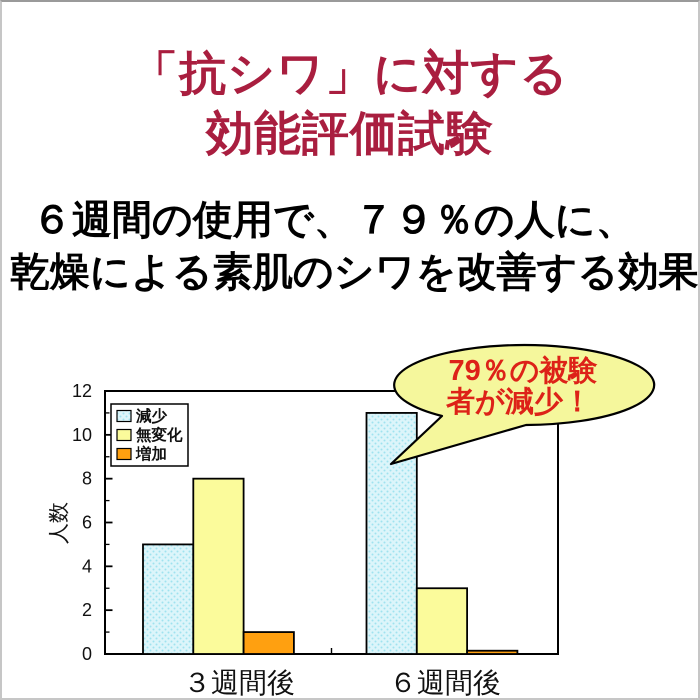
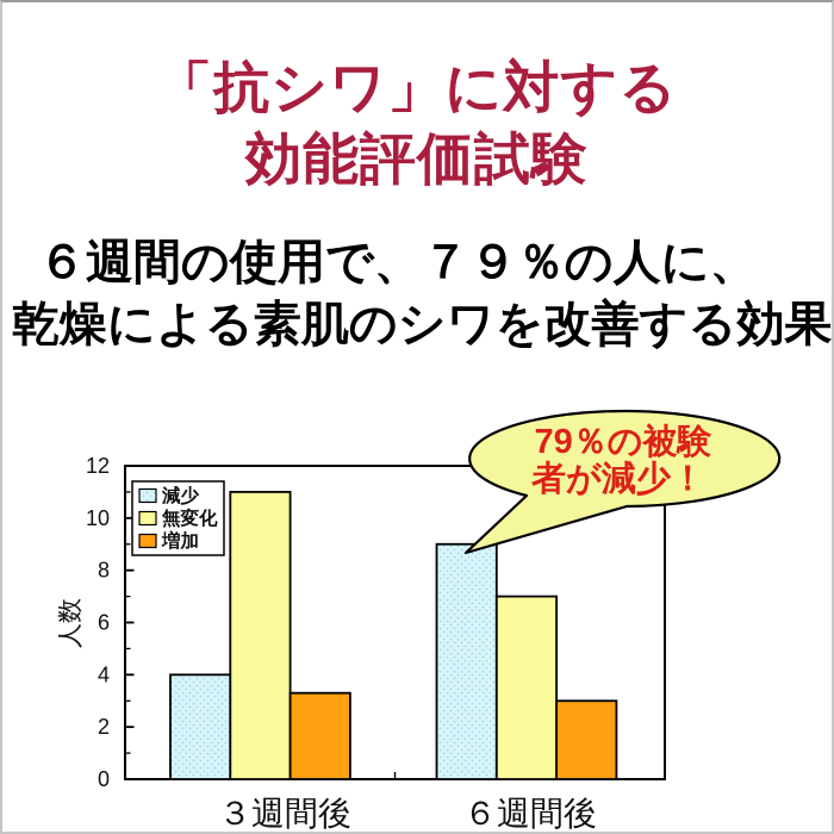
減少/３週間後: 5 -> 4
無変化/３週間後: 8 -> 11
増加/３週間後: 1.0 -> 3.3
減少/６週間後: 11 -> 9
無変化/６週間後: 3 -> 7
増加/６週間後: 0.1 -> 3.0
